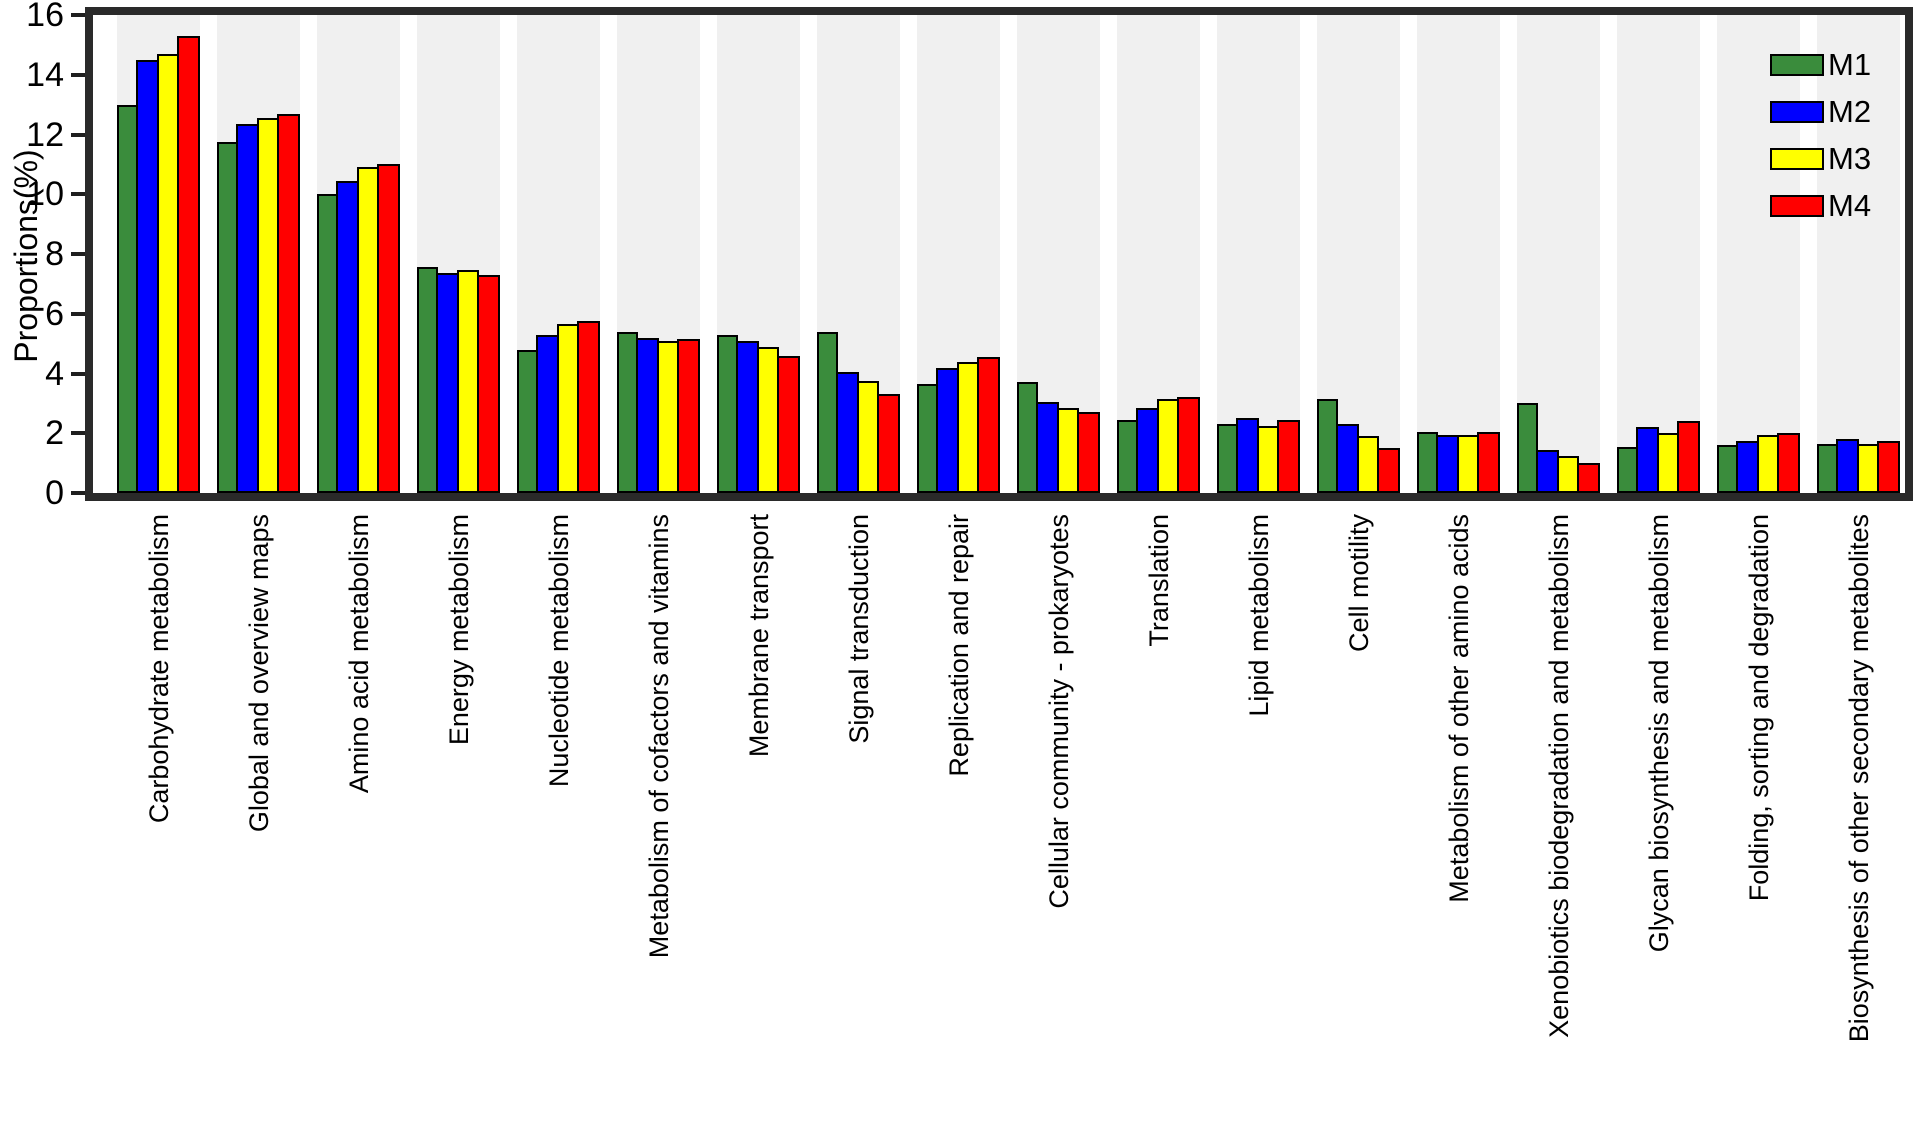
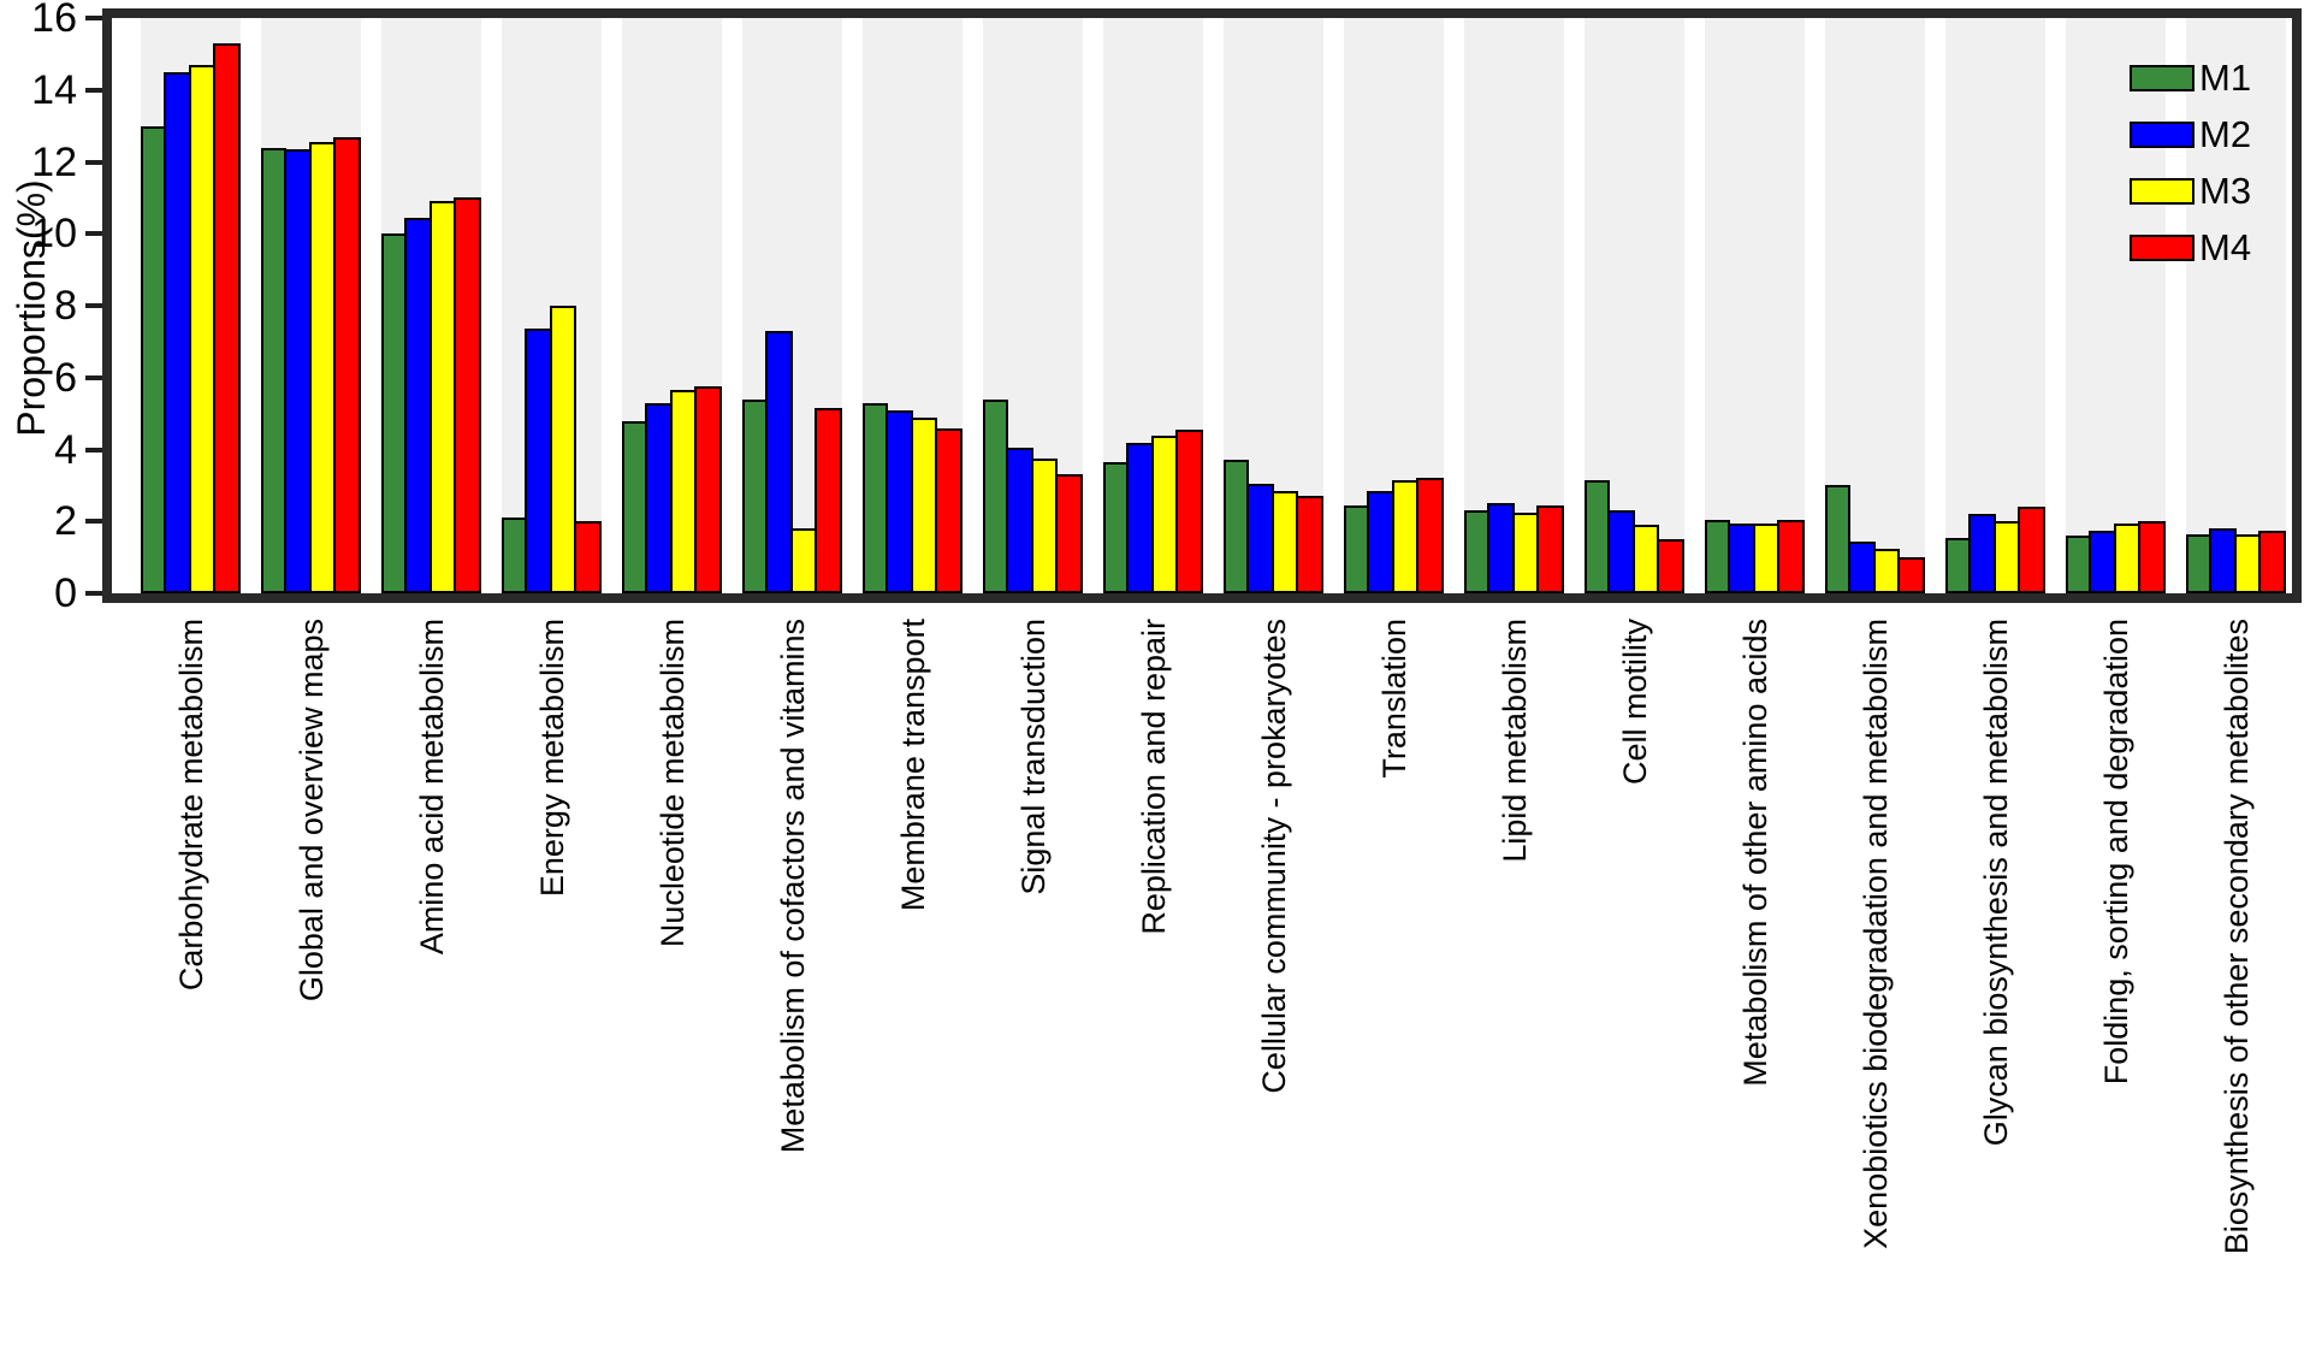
M1/Global and overview maps: 11.8 -> 12.4
M1/Energy metabolism: 7.5 -> 2.1
M3/Energy metabolism: 7.5 -> 8.0
M4/Energy metabolism: 7.3 -> 2.0
M2/Metabolism of cofactors and vitamins: 5.2 -> 7.3
M3/Metabolism of cofactors and vitamins: 5.1 -> 1.8
